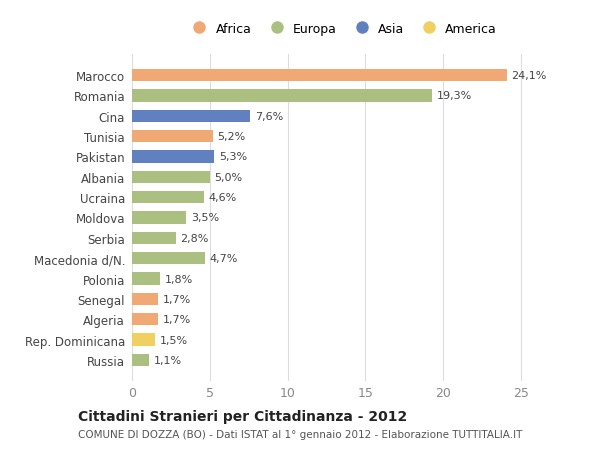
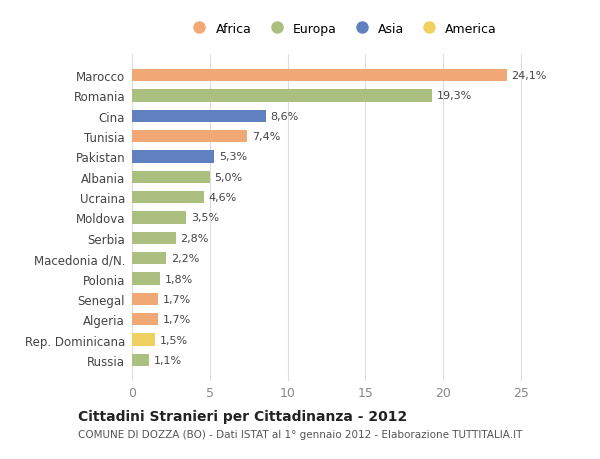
Cina: 7,6% -> 8,6%
Tunisia: 5,2% -> 7,4%
Macedonia d/N.: 4,7% -> 2,2%
